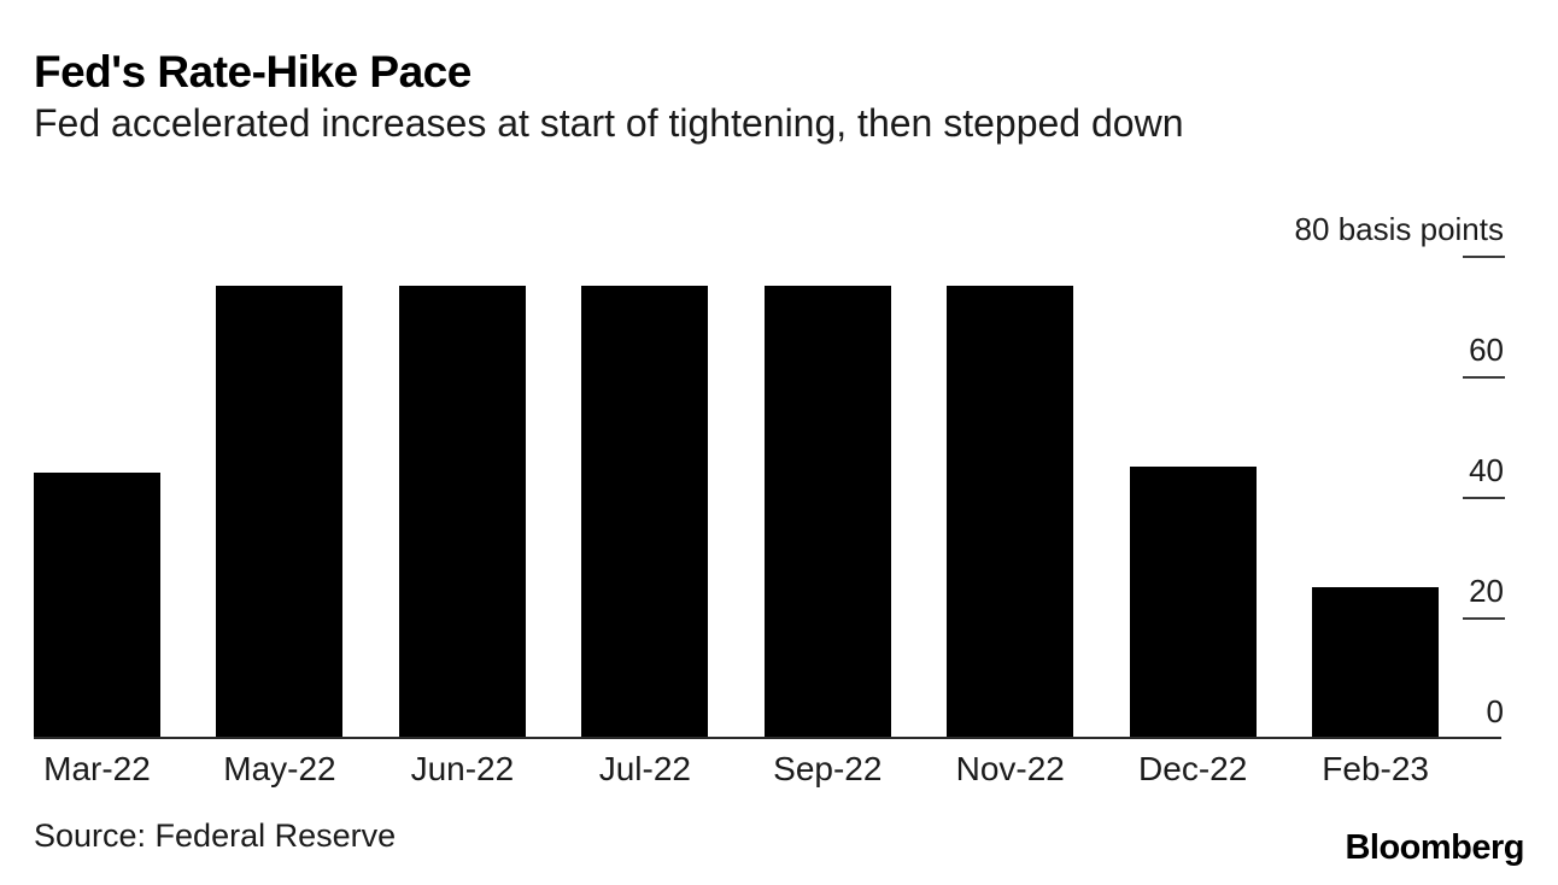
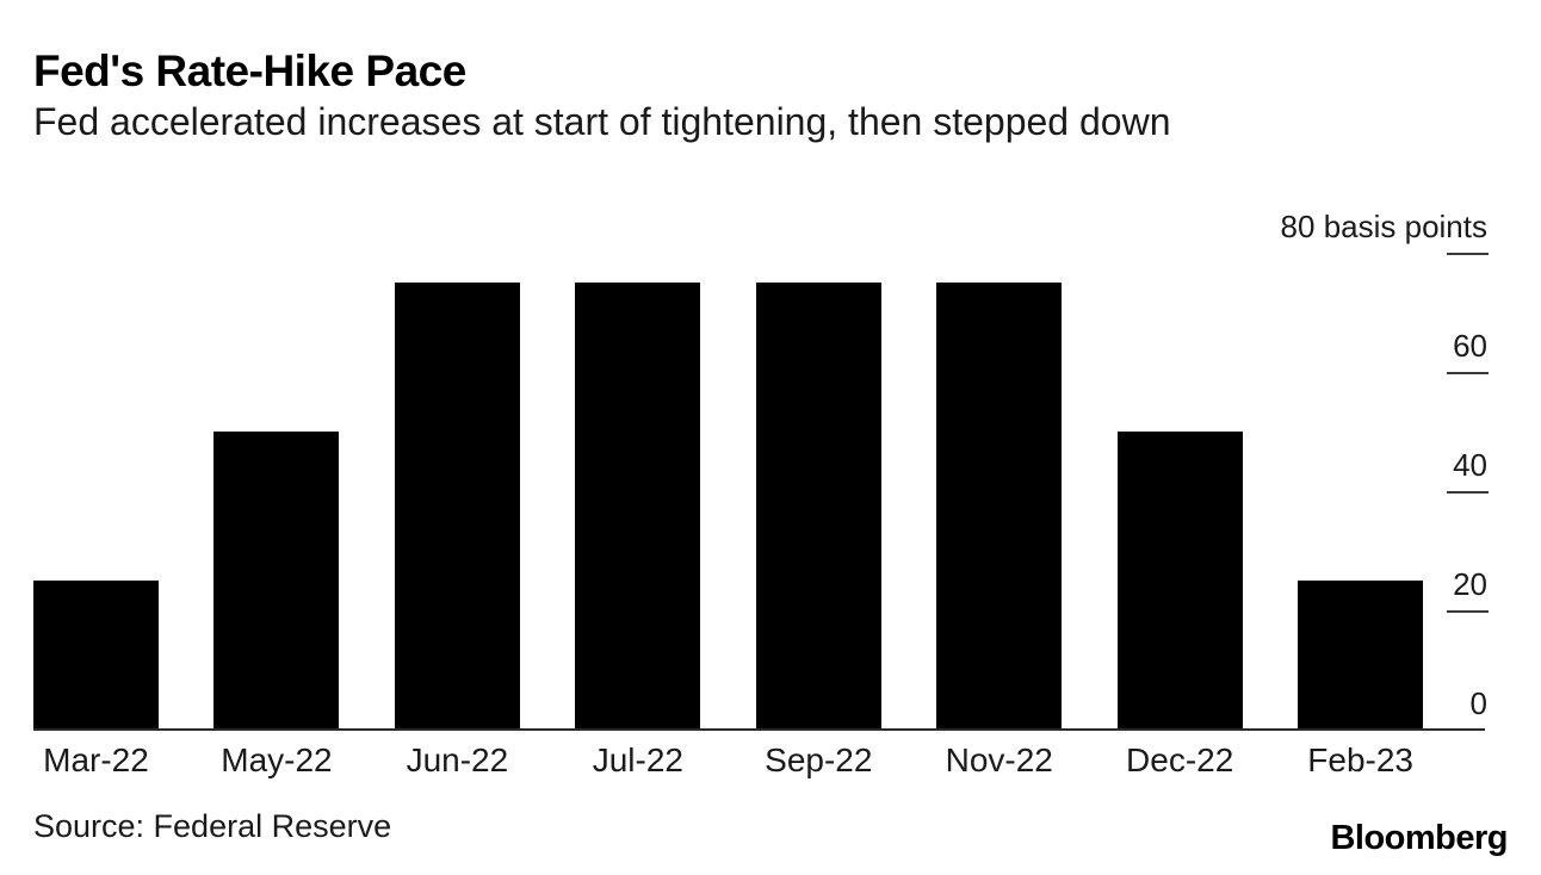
Mar-22: 44 -> 25
May-22: 75 -> 50
Dec-22: 45 -> 50
